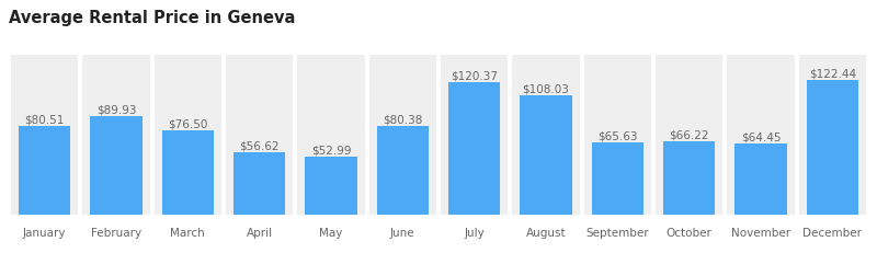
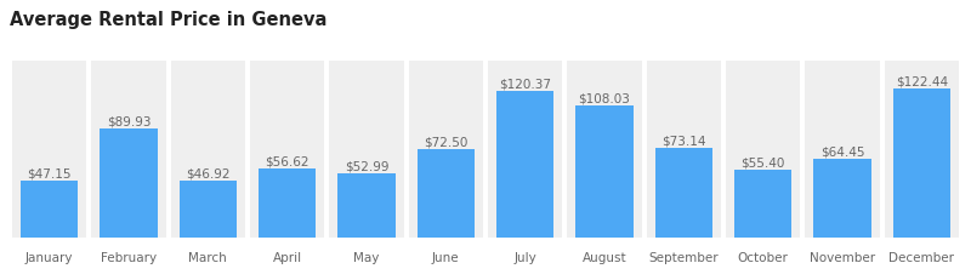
January: $80.51 -> $47.15
March: $76.50 -> $46.92
June: $80.38 -> $72.50
September: $65.63 -> $73.14
October: $66.22 -> $55.40
